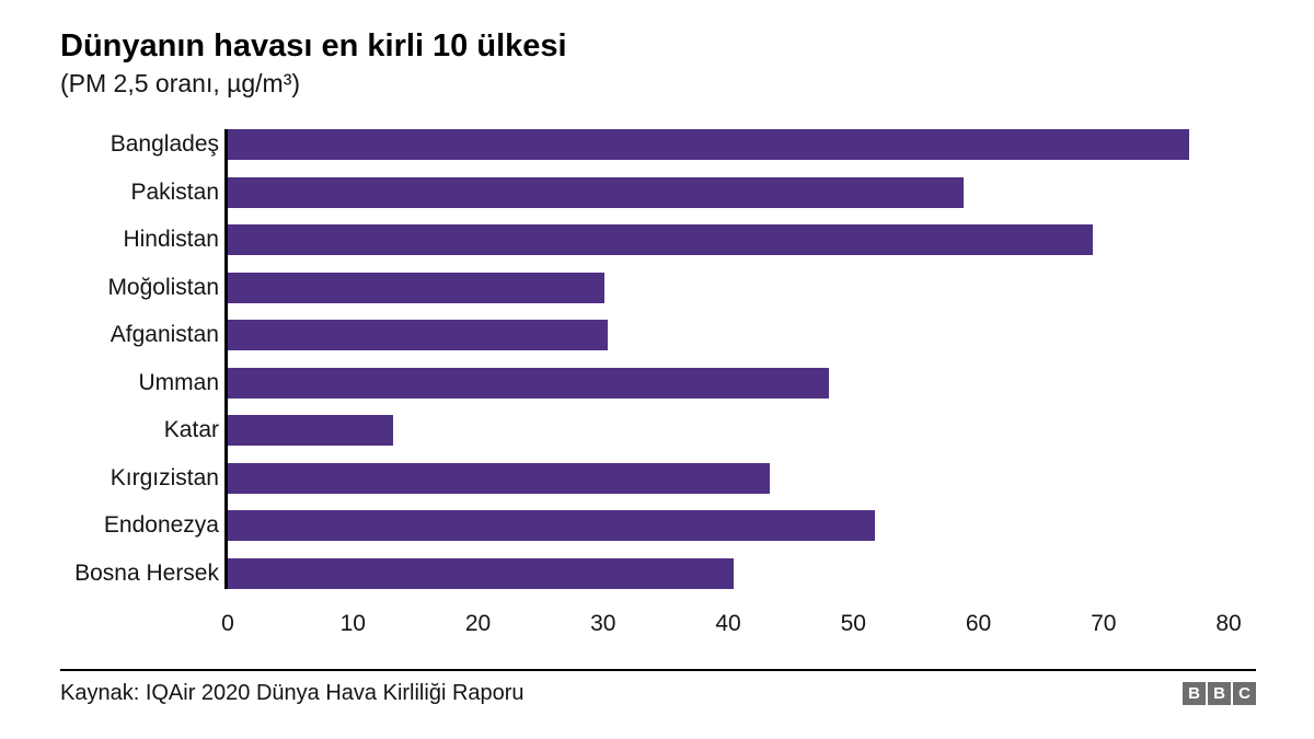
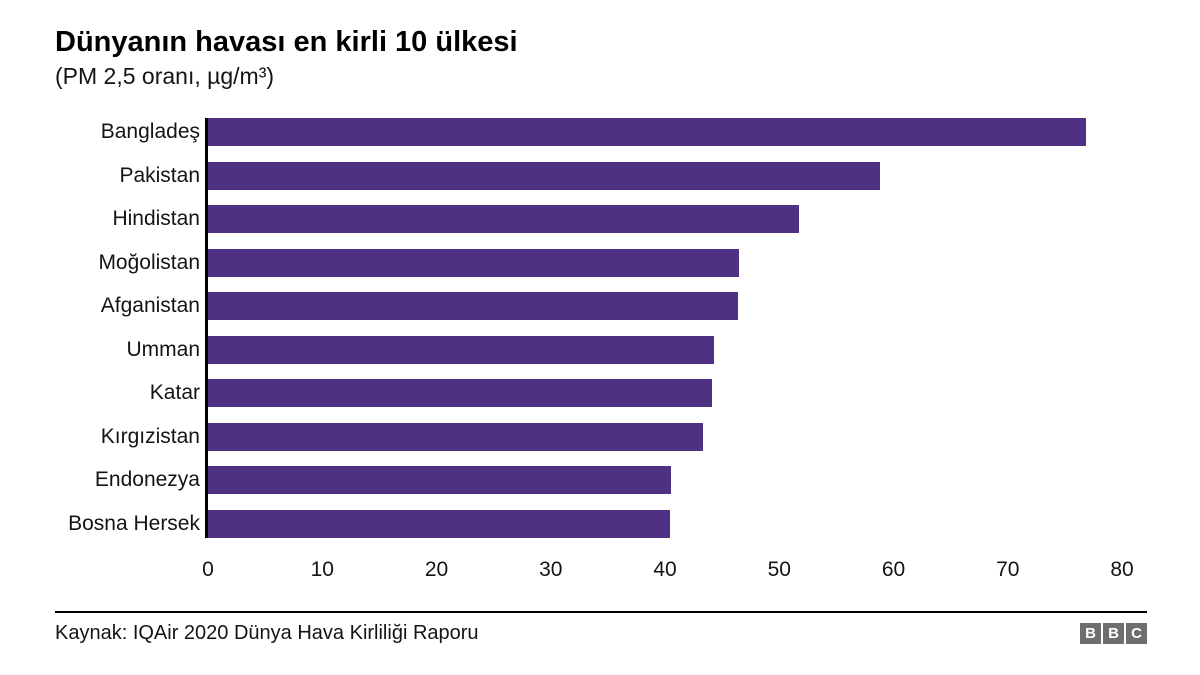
Hindistan: 69.4 -> 51.9
Moğolistan: 30.2 -> 46.6
Afganistan: 30.5 -> 46.5
Umman: 48.2 -> 44.4
Katar: 13.3 -> 44.3
Endonezya: 51.9 -> 40.7
